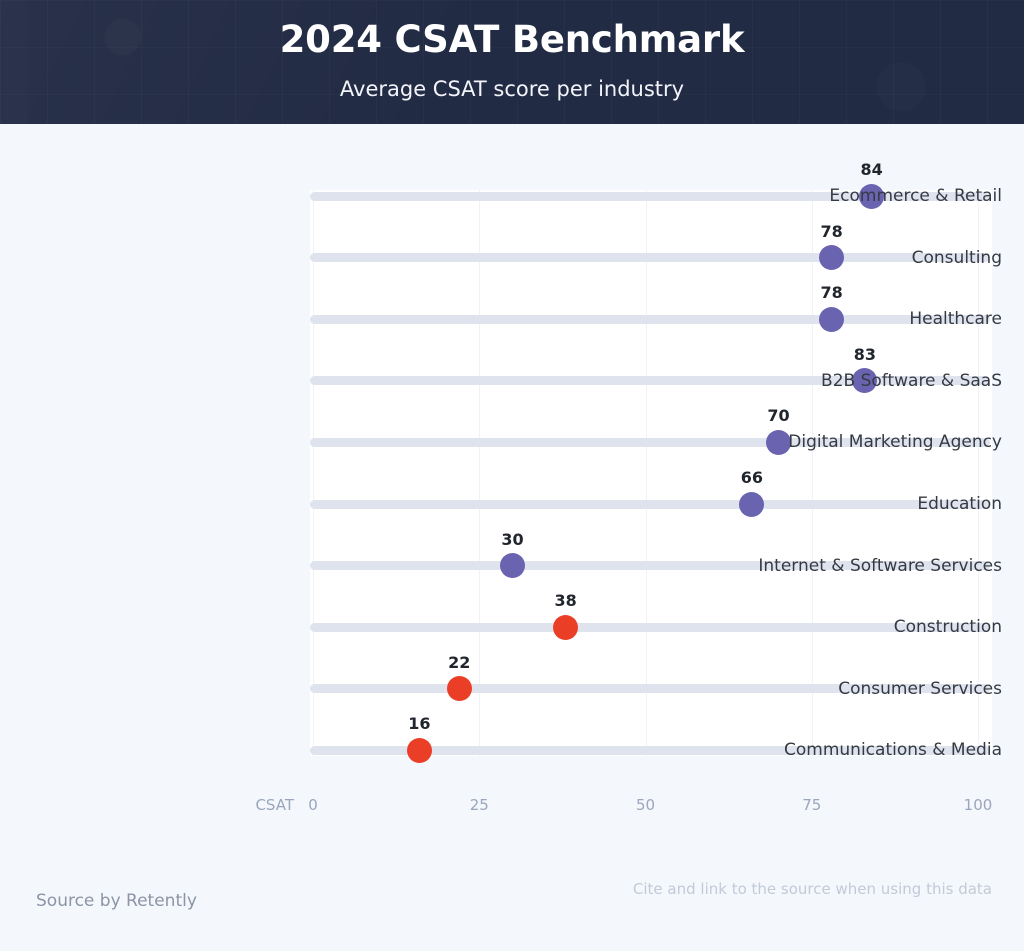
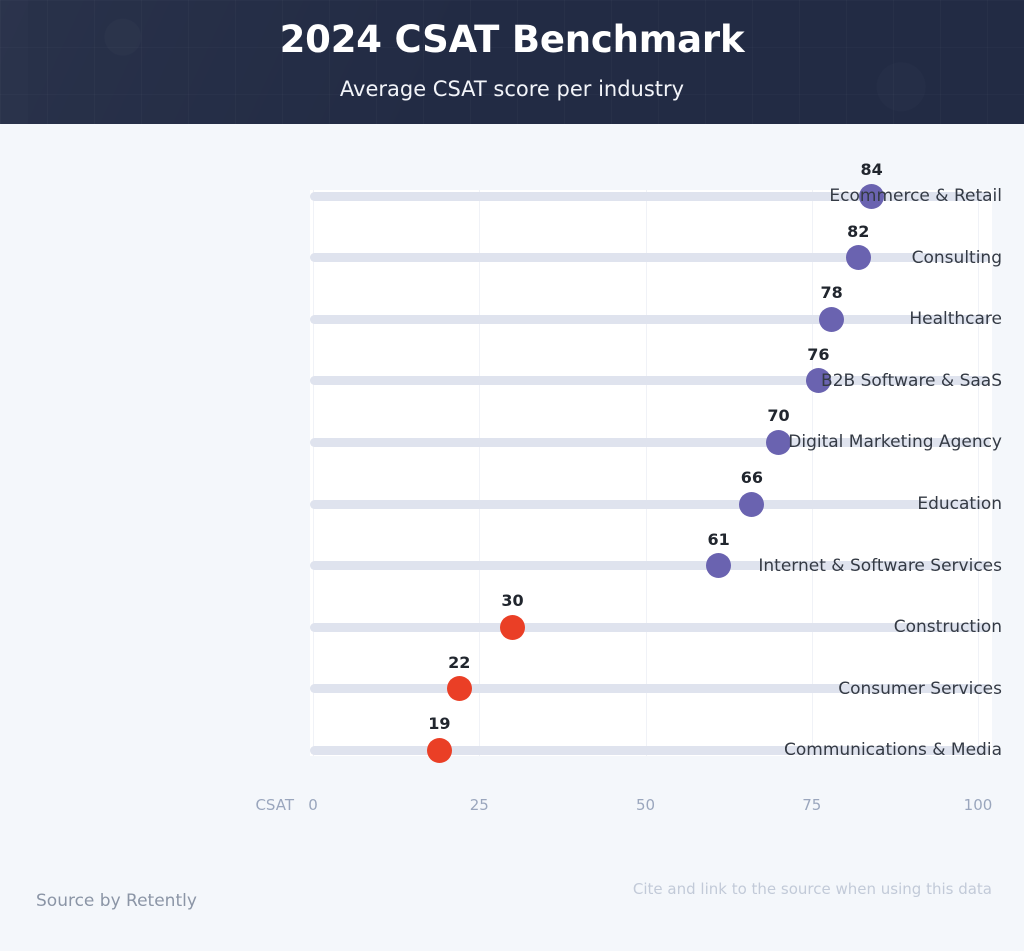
Consulting: 78 -> 82
B2B Software & SaaS: 83 -> 76
Internet & Software Services: 30 -> 61
Construction: 38 -> 30
Communications & Media: 16 -> 19
